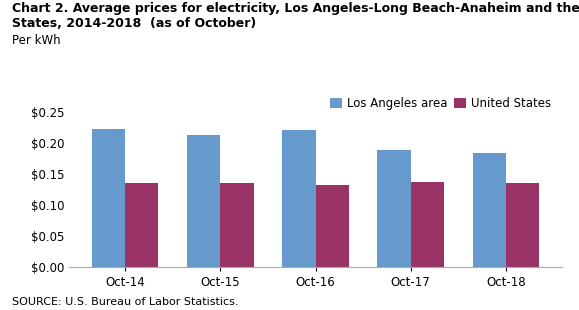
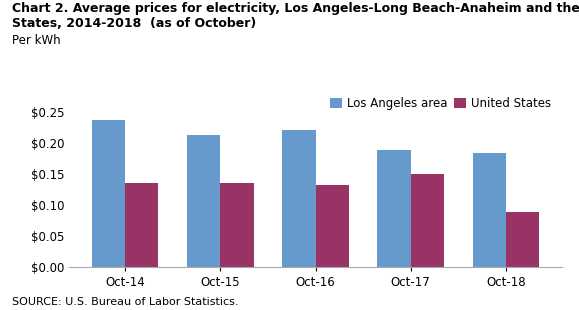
Los Angeles area/Oct-14: $0.222 -> $0.236
United States/Oct-17: $0.136 -> $0.150
United States/Oct-18: $0.135 -> $0.088
